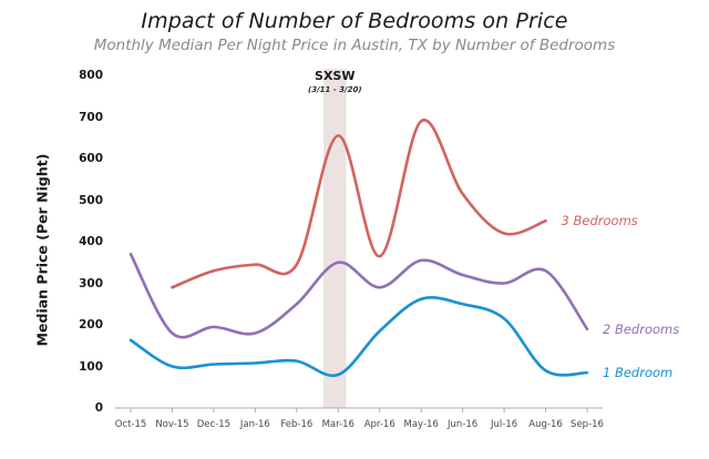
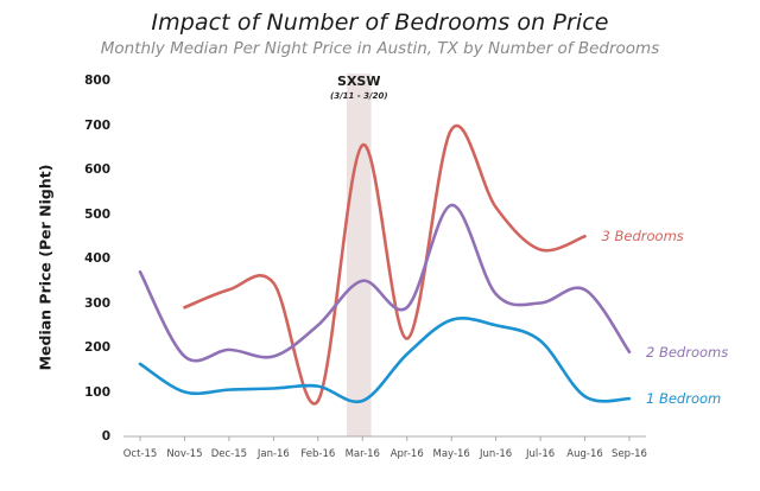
3 Bedrooms/Feb-16: 340 -> 80
3 Bedrooms/Apr-16: 360 -> 220
2 Bedrooms/May-16: 360 -> 520
